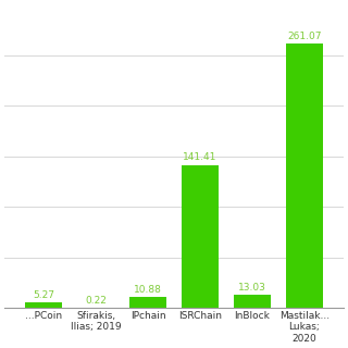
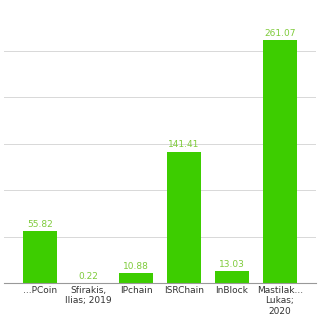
...PCoin: 5.27 -> 55.82
